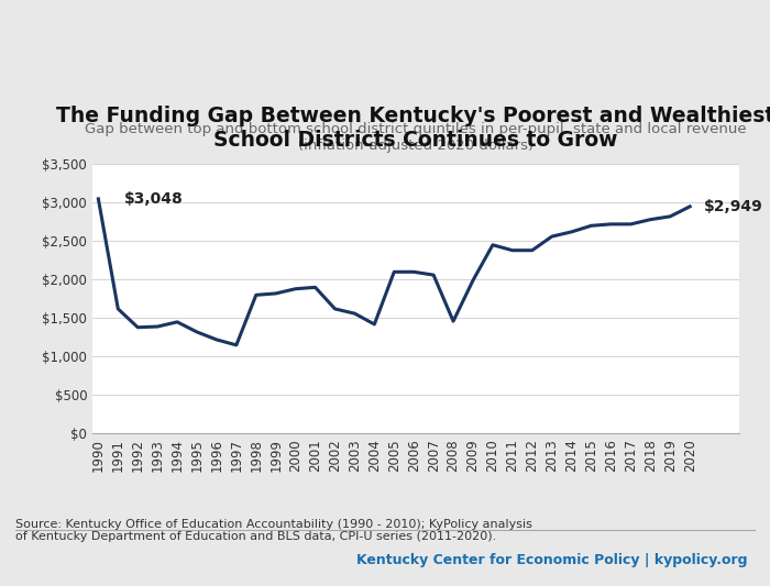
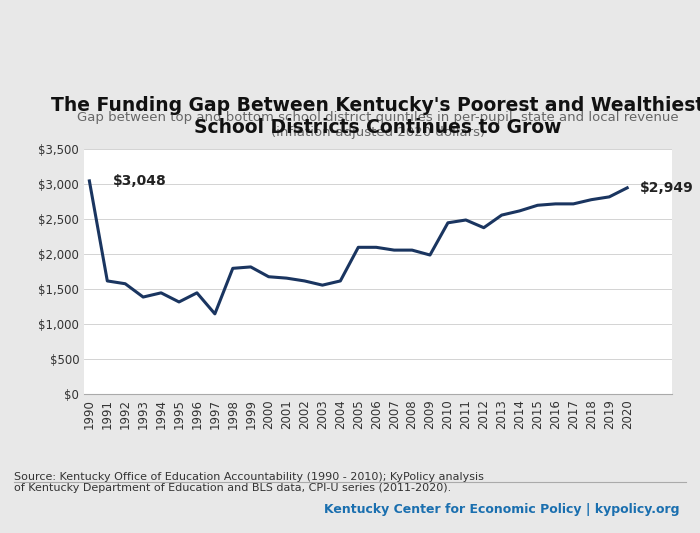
1992: $1,380 -> $1,580
1996: $1,220 -> $1,450
2000: $1,880 -> $1,680
2001: $1,900 -> $1,660
2004: $1,420 -> $1,620
2008: $1,460 -> $2,060
2011: $2,380 -> $2,490
